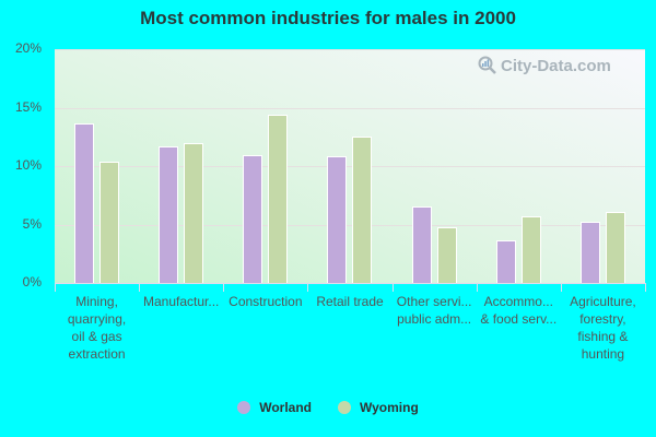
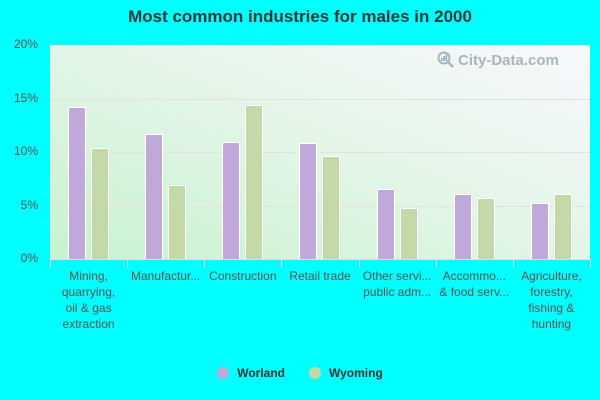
Worland/Mining, quarrying, oil & gas extraction: 13.6% -> 14.2%
Wyoming/Manufactur...: 12.0% -> 6.9%
Wyoming/Retail trade: 12.5% -> 9.6%
Worland/Accommo... & food serv...: 3.6% -> 6.1%
